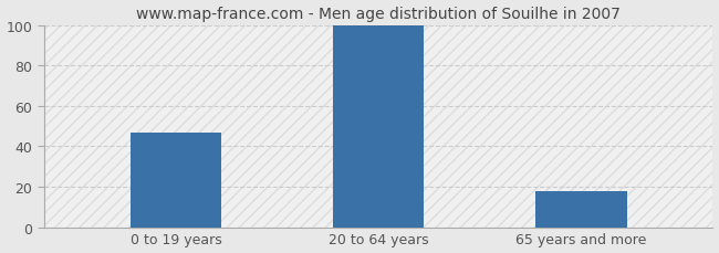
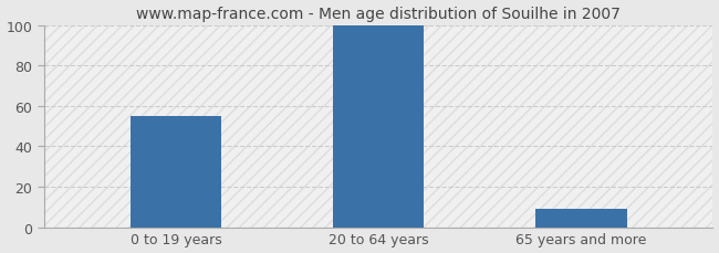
0 to 19 years: 47 -> 55
65 years and more: 18 -> 9
